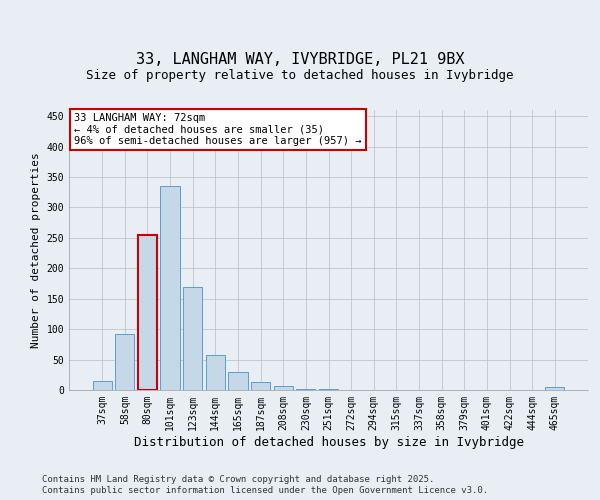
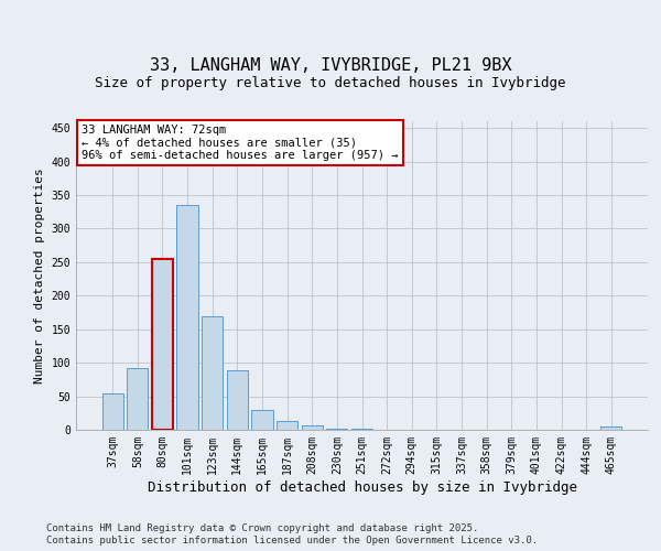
37sqm: 14 -> 54
144sqm: 57 -> 88
